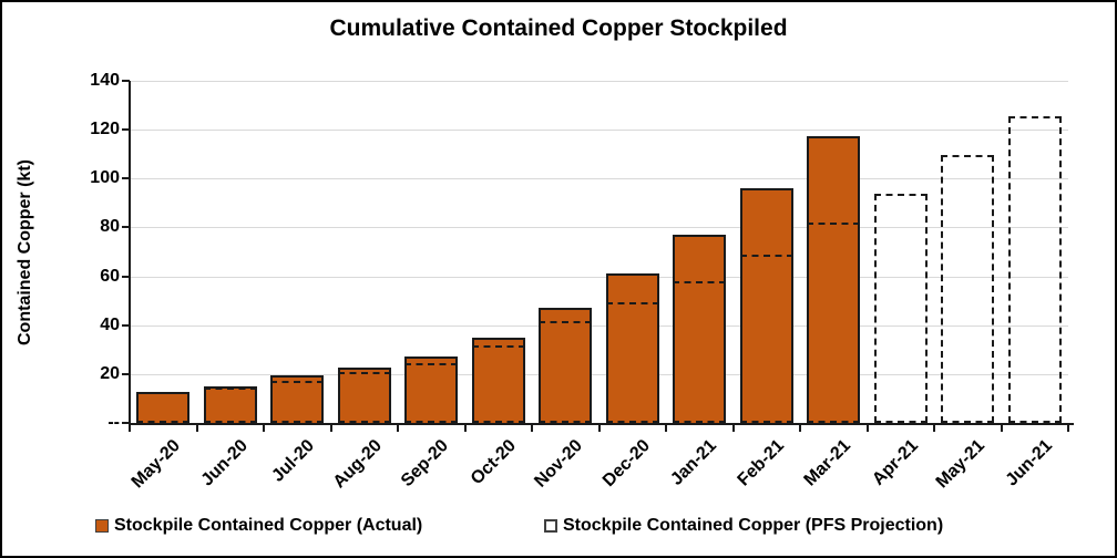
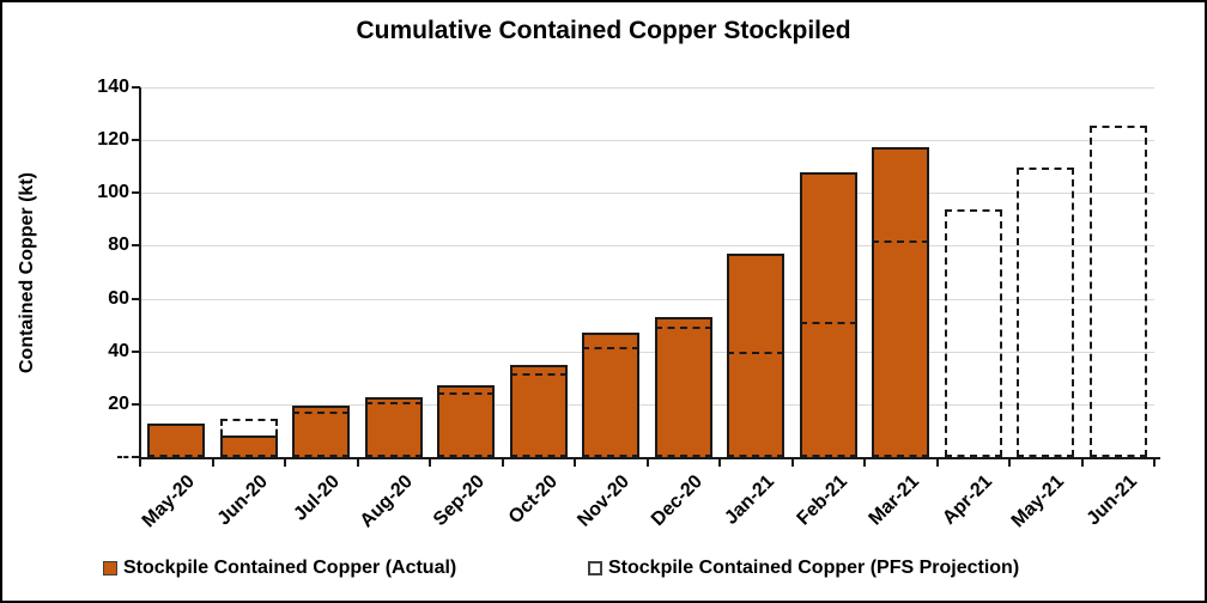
Stockpile Contained Copper (Actual)/Jun-20: 15 -> 8
Stockpile Contained Copper (Actual)/Dec-20: 61 -> 53
Stockpile Contained Copper (PFS Projection)/Jan-21: 58 -> 40
Stockpile Contained Copper (Actual)/Feb-21: 96 -> 108
Stockpile Contained Copper (PFS Projection)/Feb-21: 69 -> 51
